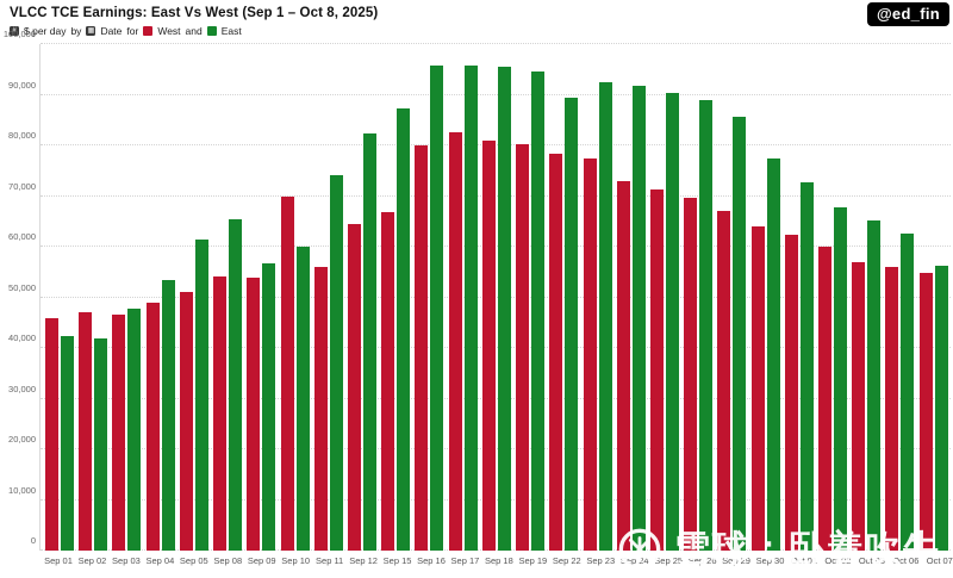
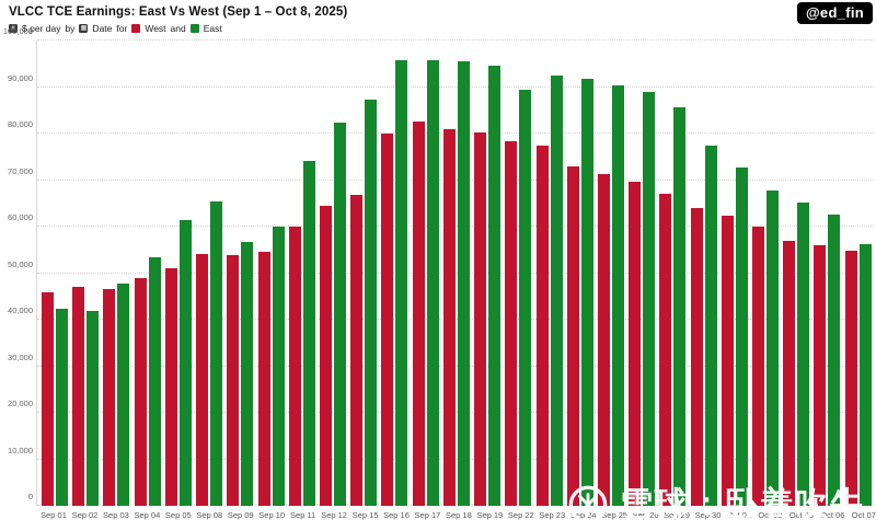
West/Sep 10: 70000 -> 54000
West/Sep 11: 56000 -> 60000
